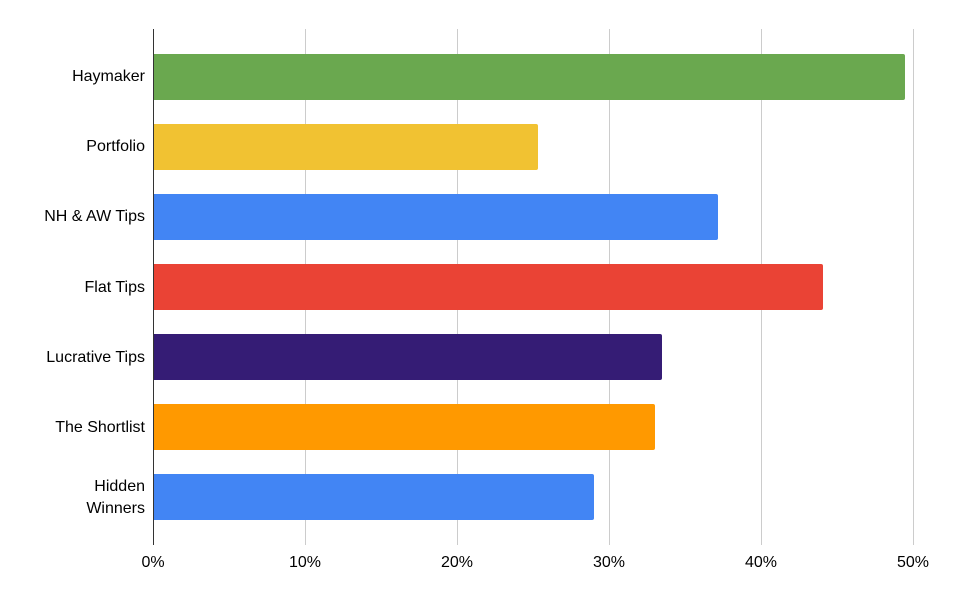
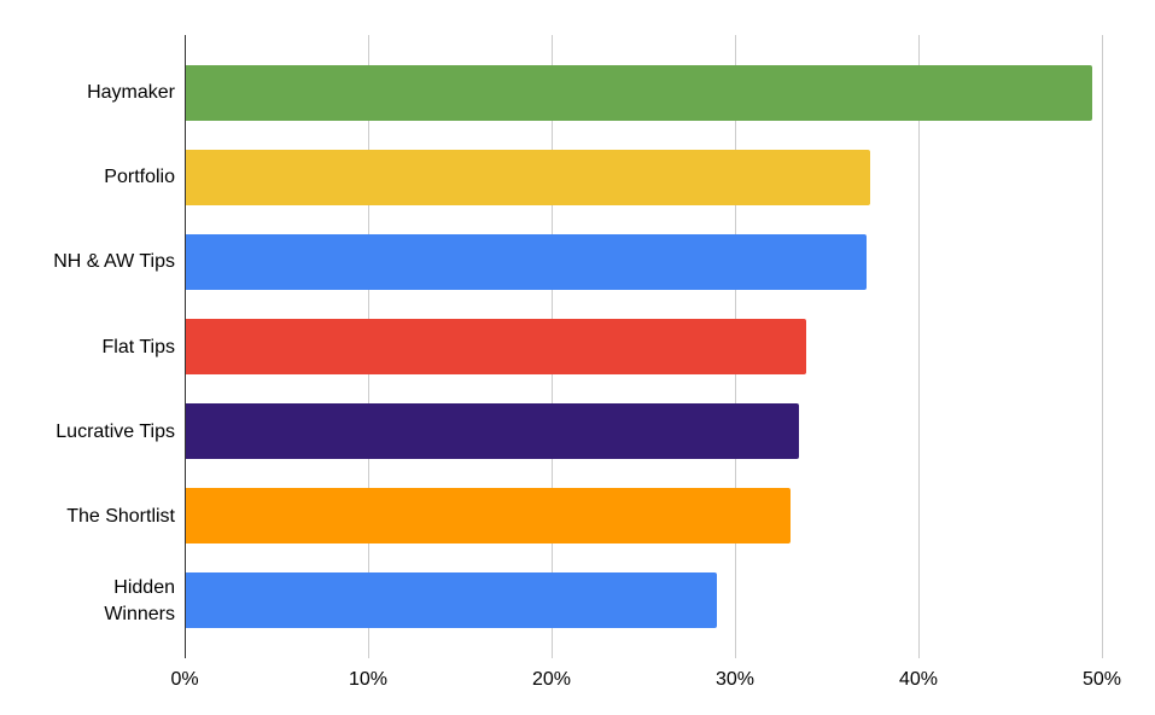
Portfolio: 25.3% -> 37.4%
Flat Tips: 44.1% -> 33.9%
